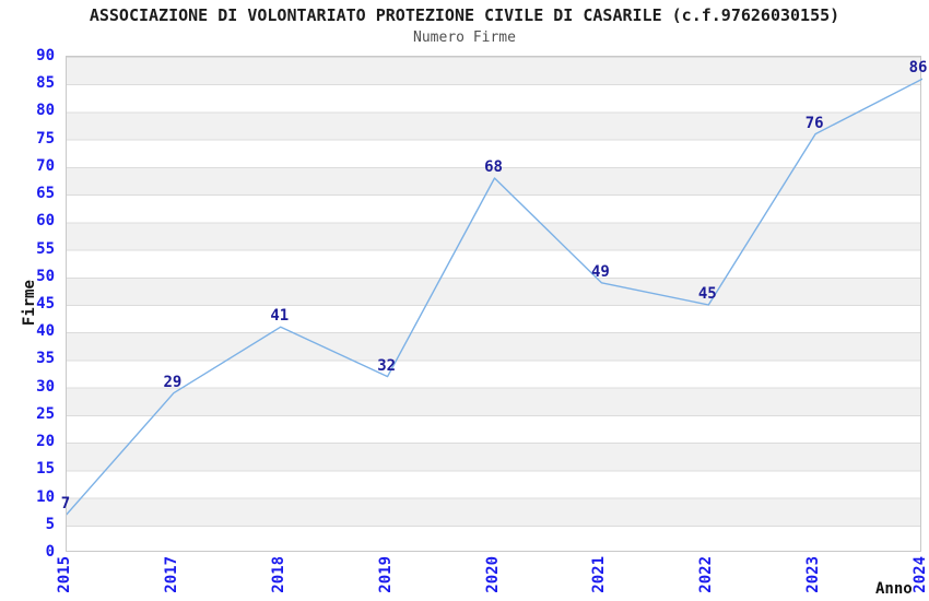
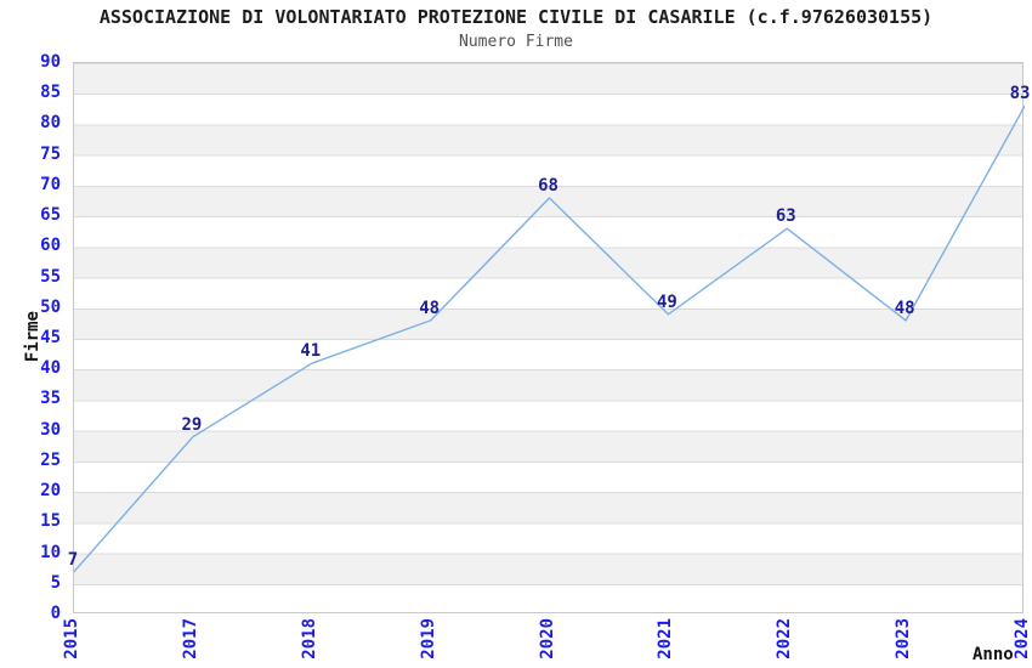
2019: 32 -> 48
2022: 45 -> 63
2023: 76 -> 48
2024: 86 -> 83
